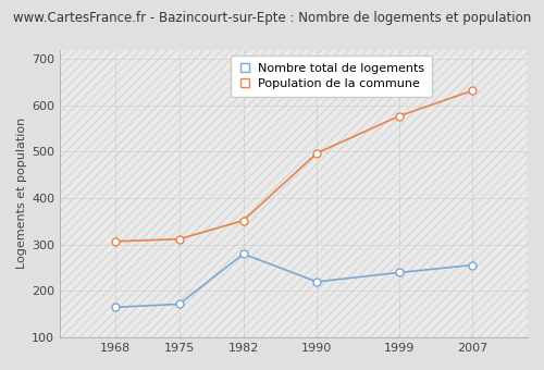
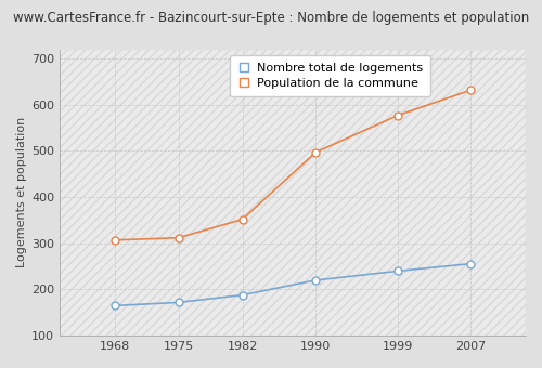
Nombre total de logements/1982: 280 -> 188
